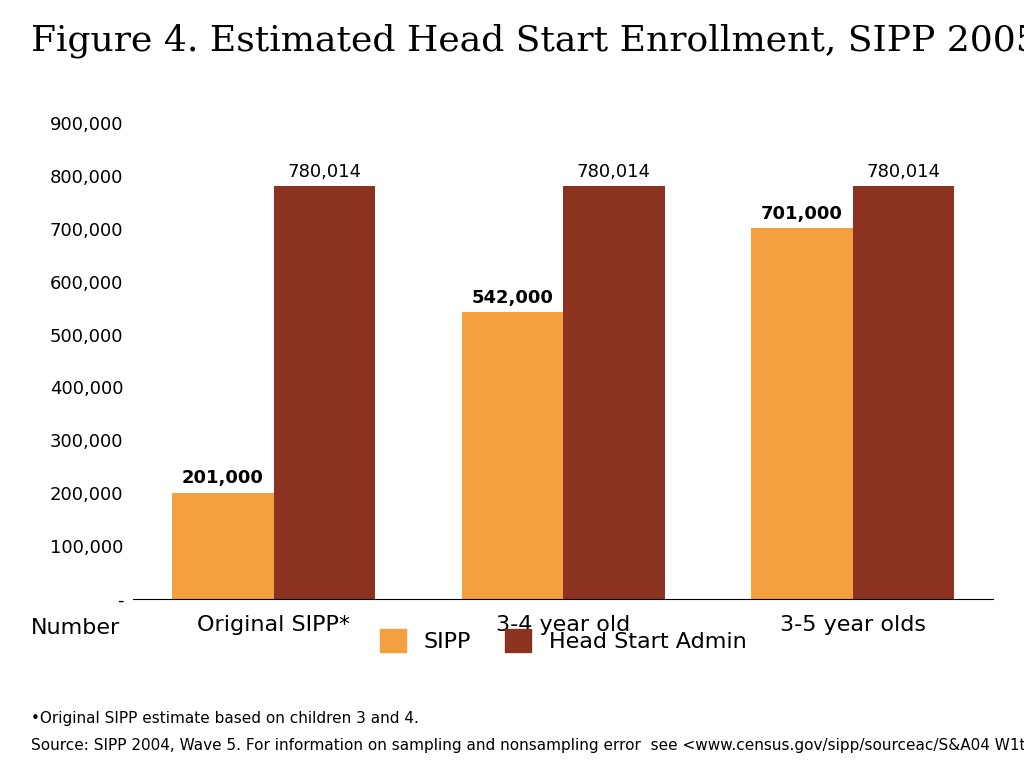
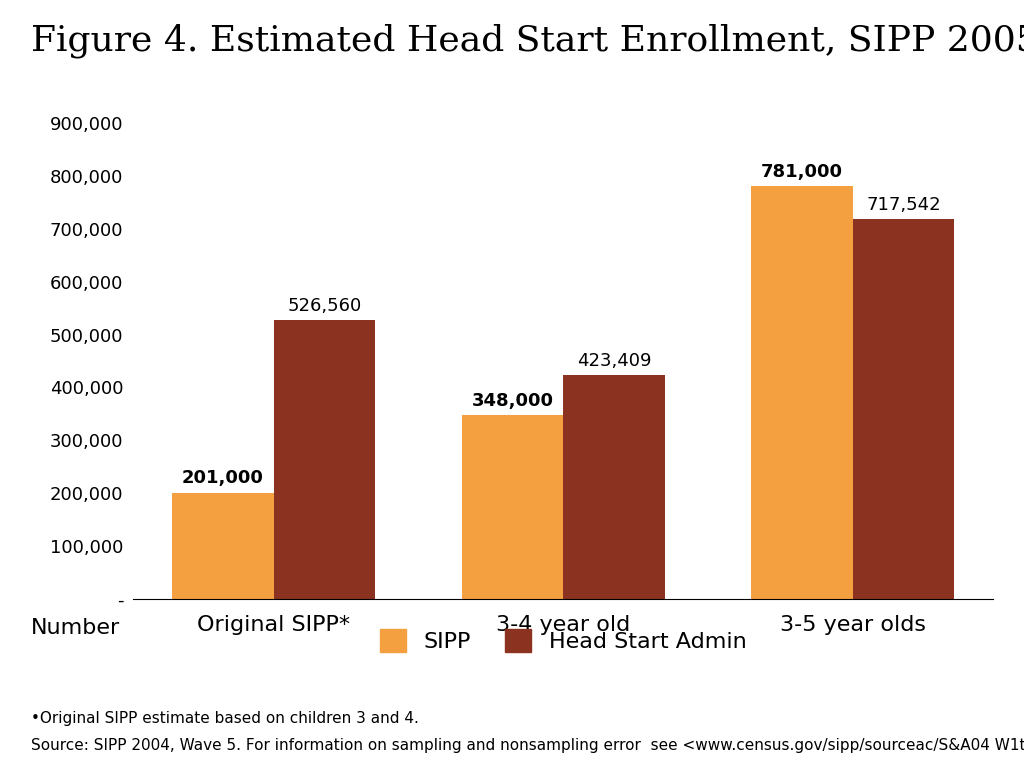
Head Start Admin/Original SIPP*: 780,014 -> 526,560
SIPP/3-4 year old: 542,000 -> 348,000
Head Start Admin/3-4 year old: 780,014 -> 423,409
SIPP/3-5 year olds: 701,000 -> 781,000
Head Start Admin/3-5 year olds: 780,014 -> 717,542
